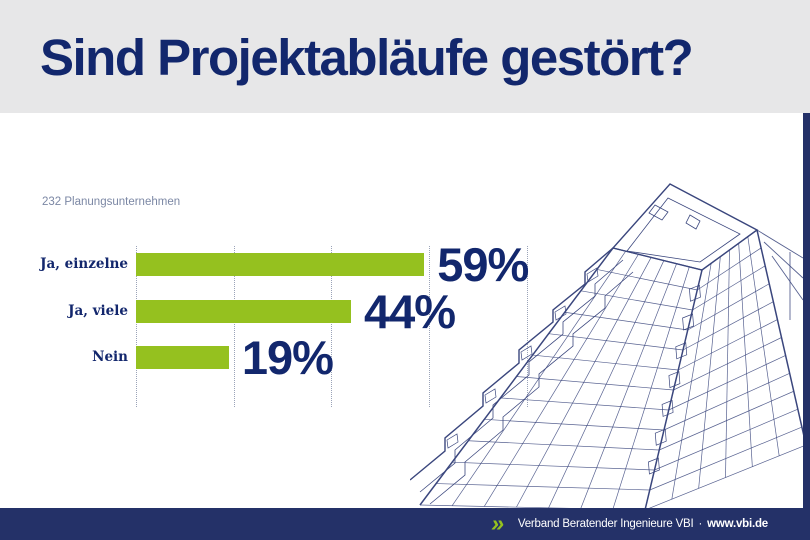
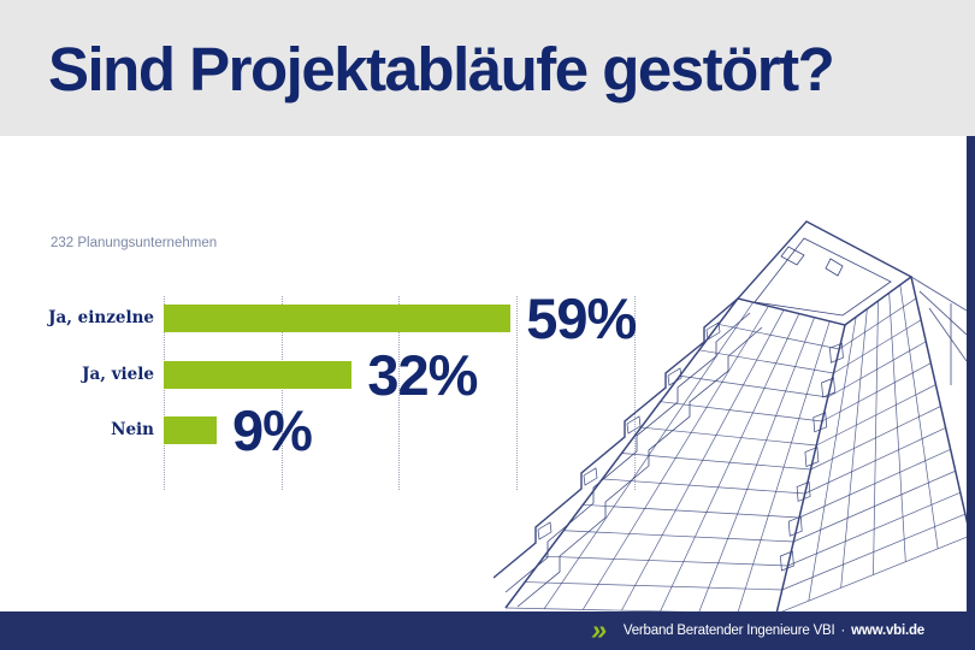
Ja, viele: 44% -> 32%
Nein: 19% -> 9%
